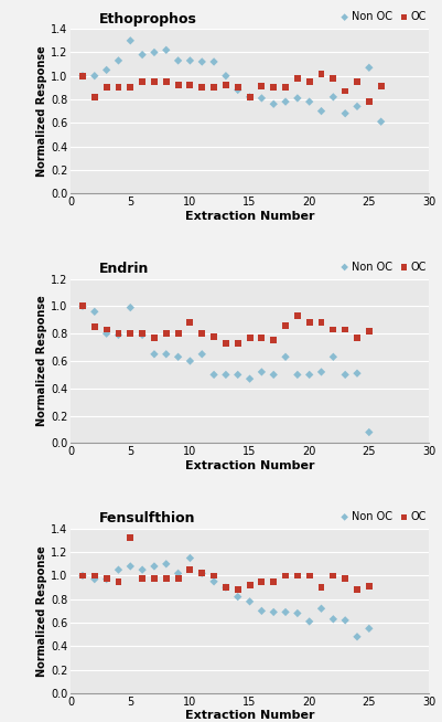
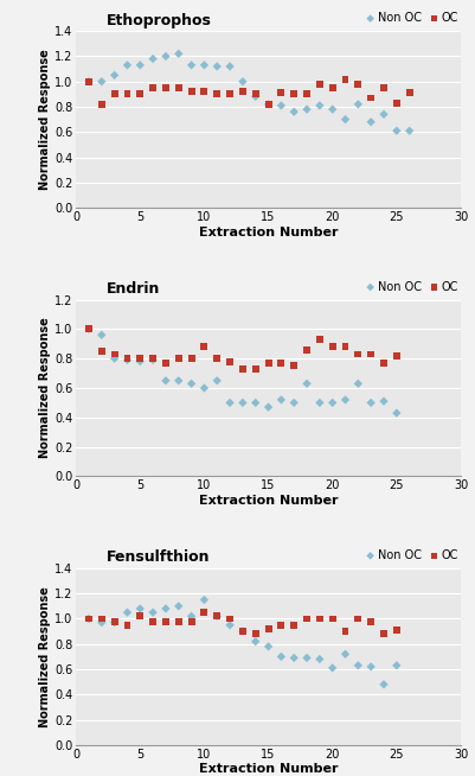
Ethoprophos/Non OC/5: 1.30 -> 1.13
Ethoprophos/Non OC/25: 1.07 -> 0.61
Ethoprophos/OC/25: 0.78 -> 0.83
Endrin/Non OC/5: 0.99 -> 0.78
Endrin/Non OC/25: 0.08 -> 0.43
Fensulfthion/OC/5: 1.32 -> 1.02
Fensulfthion/Non OC/25: 0.55 -> 0.63
